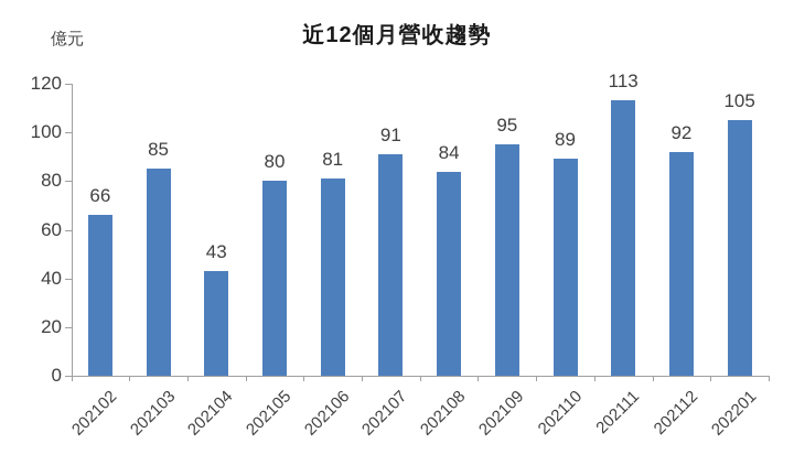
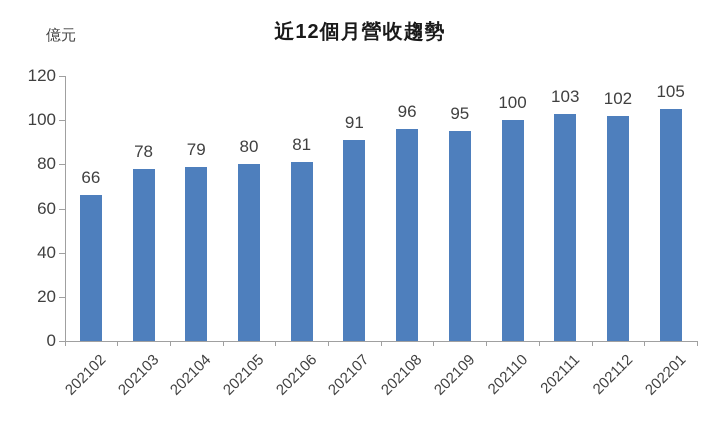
202103: 85 -> 78
202104: 43 -> 79
202108: 84 -> 96
202110: 89 -> 100
202111: 113 -> 103
202112: 92 -> 102
